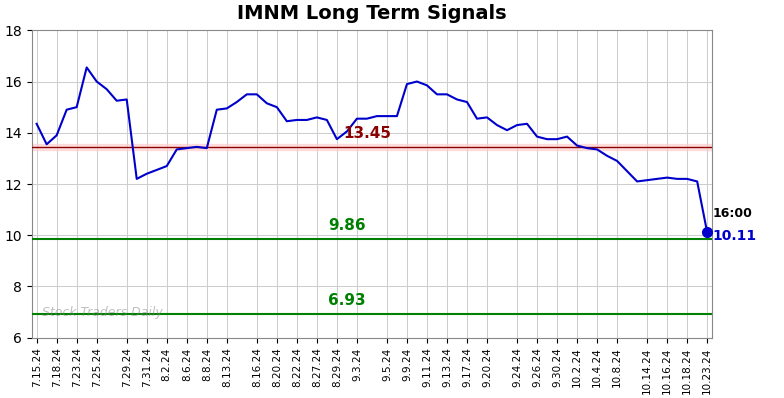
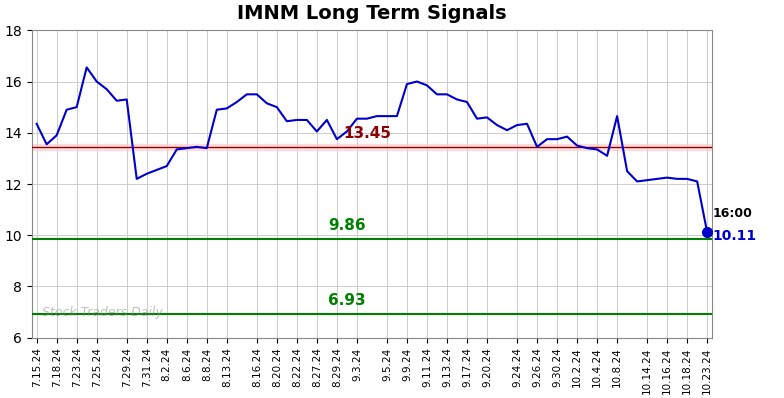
8.27.24: 14.60 -> 14.05
9.26.24: 13.85 -> 13.45
10.8.24: 12.90 -> 14.65
